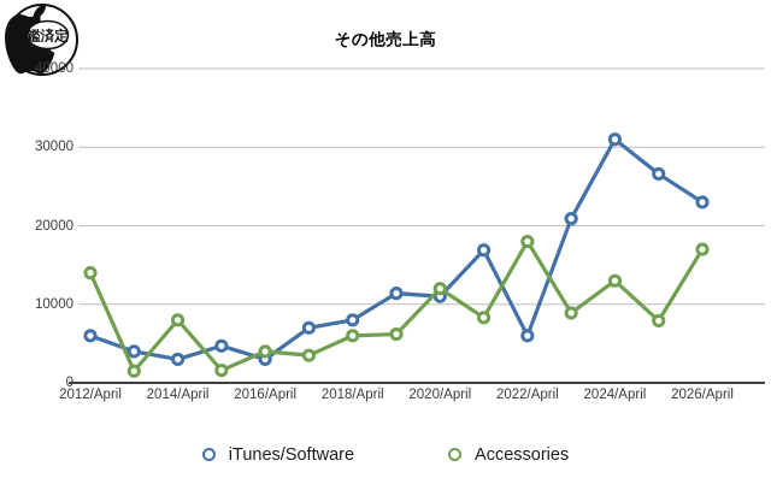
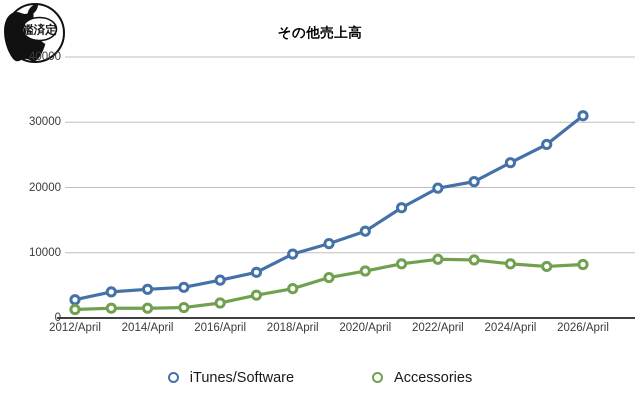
iTunes/Software/2012/April: 6000 -> 3000
Accessories/2012/April: 14000 -> 1000
iTunes/Software/2014/April: 3000 -> 4000
Accessories/2014/April: 8000 -> 2000
iTunes/Software/2016/April: 3000 -> 6000
Accessories/2016/April: 4000 -> 2000
iTunes/Software/2018/April: 8000 -> 10000
Accessories/2018/April: 6000 -> 4000
iTunes/Software/2020/April: 11000 -> 13000
Accessories/2020/April: 12000 -> 7000
iTunes/Software/2022/April: 6000 -> 20000
Accessories/2022/April: 18000 -> 9000
iTunes/Software/2024/April: 31000 -> 24000
Accessories/2024/April: 13000 -> 8000
iTunes/Software/2026/April: 23000 -> 31000
Accessories/2026/April: 17000 -> 8000
